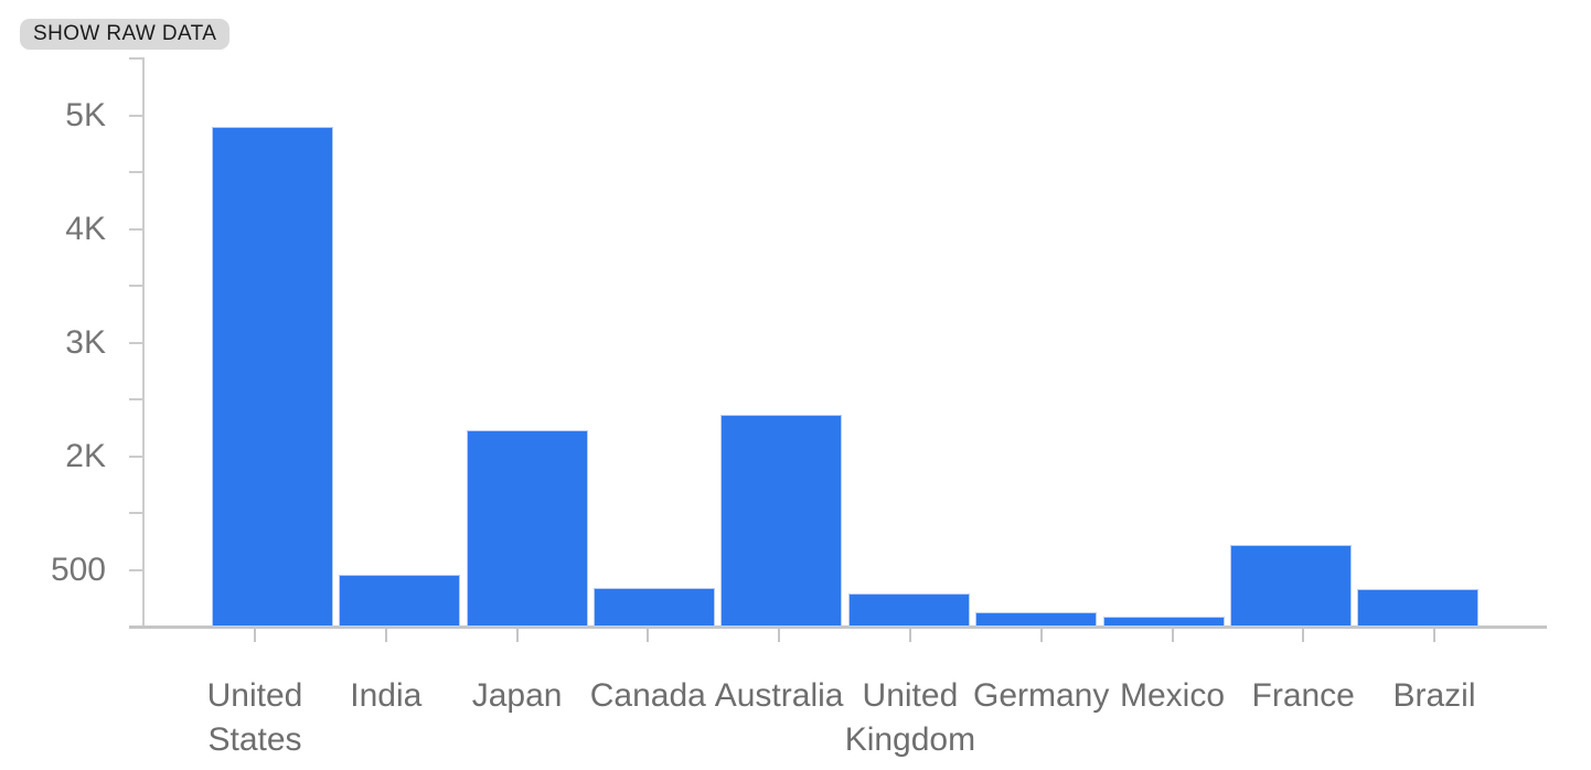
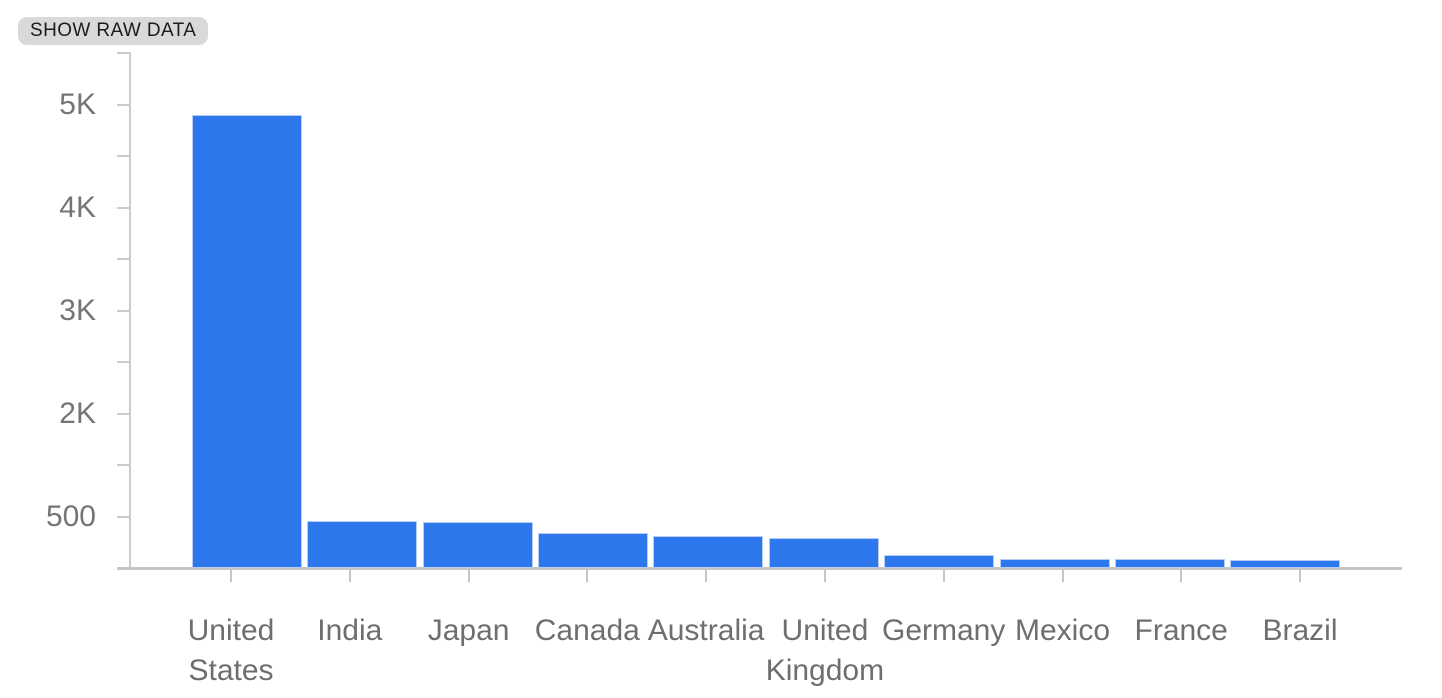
Japan: 2.23K -> 0.44K
Australia: 2.36K -> 0.32K
France: 0.83K -> 0.08K
Brazil: 0.33K -> 0.08K
